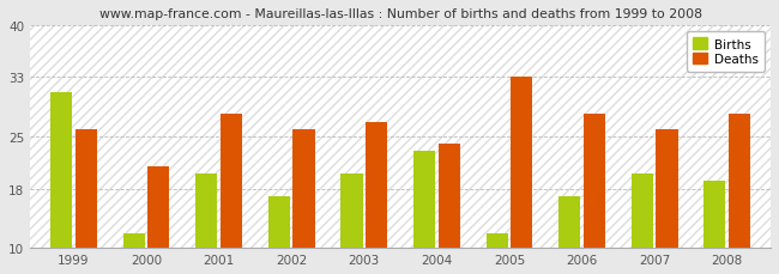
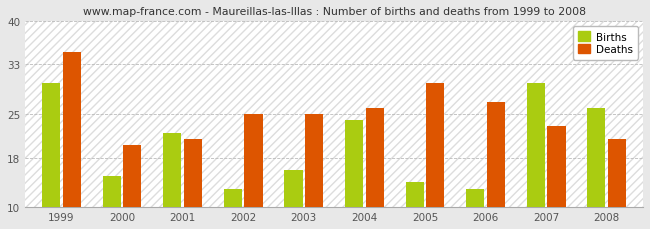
Births/1999: 31 -> 30
Deaths/1999: 26 -> 35
Births/2000: 12 -> 15
Deaths/2000: 21 -> 20
Births/2001: 20 -> 22
Deaths/2001: 28 -> 21
Births/2002: 17 -> 13
Deaths/2002: 26 -> 25
Births/2003: 20 -> 16
Deaths/2003: 27 -> 25
Births/2004: 23 -> 24
Deaths/2004: 24 -> 26
Births/2005: 12 -> 14
Deaths/2005: 33 -> 30
Births/2006: 17 -> 13
Deaths/2006: 28 -> 27
Births/2007: 20 -> 30
Deaths/2007: 26 -> 23
Births/2008: 19 -> 26
Deaths/2008: 28 -> 21
